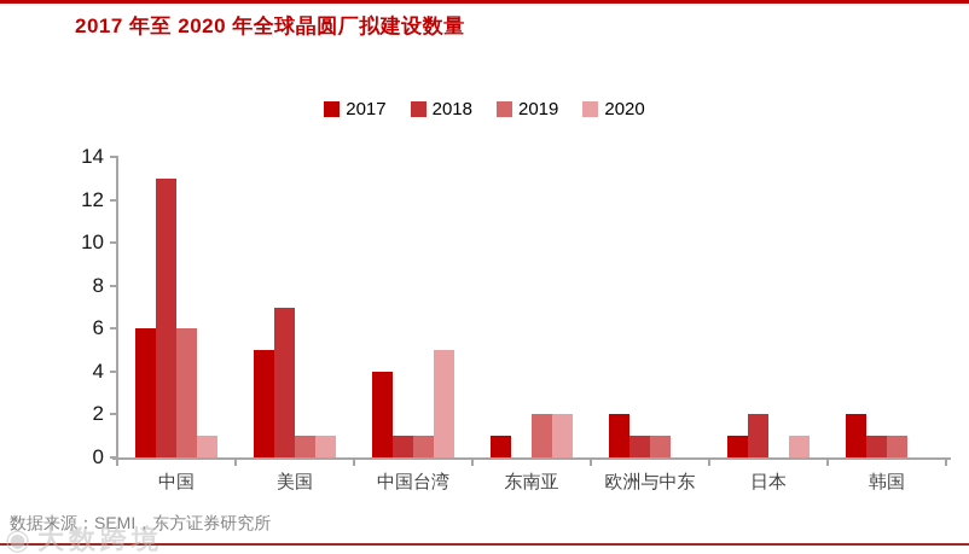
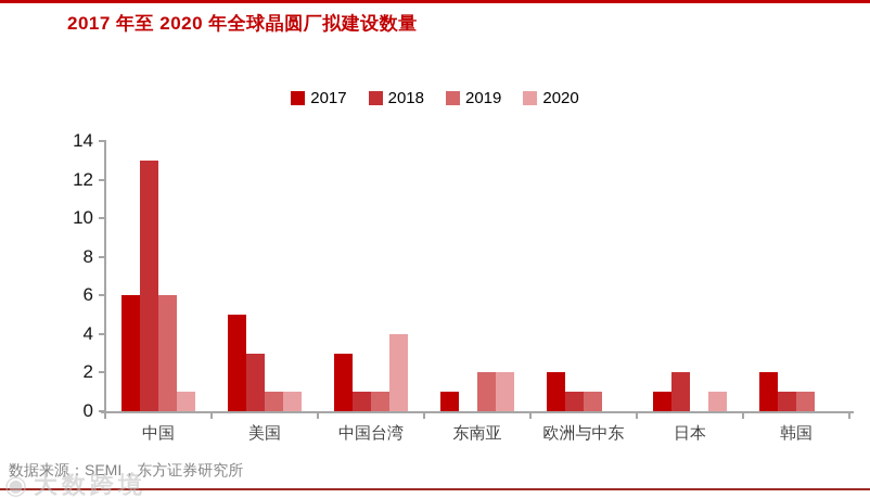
2018/美国: 7 -> 3
2017/中国台湾: 4 -> 3
2020/中国台湾: 5 -> 4
